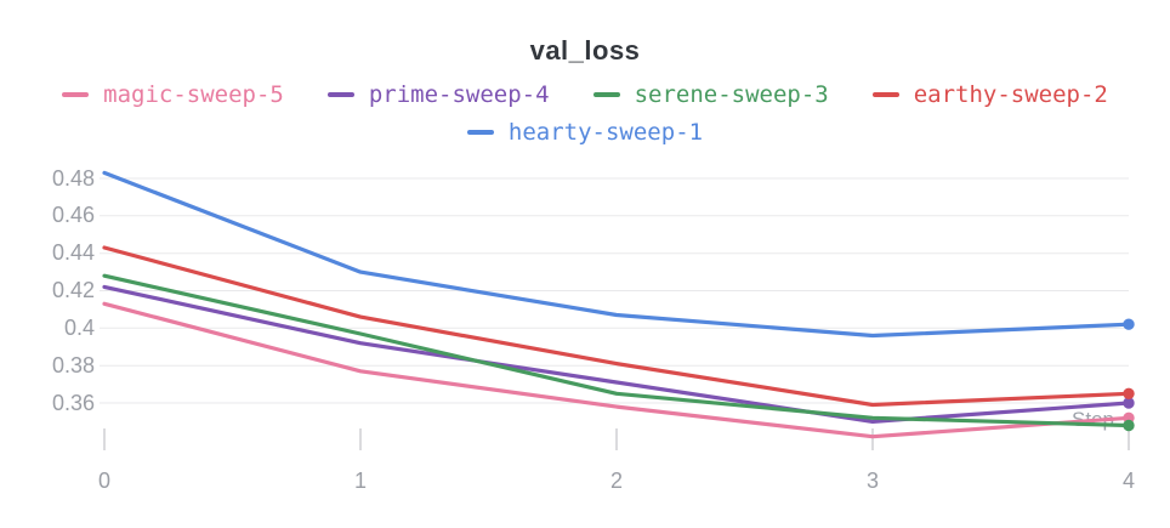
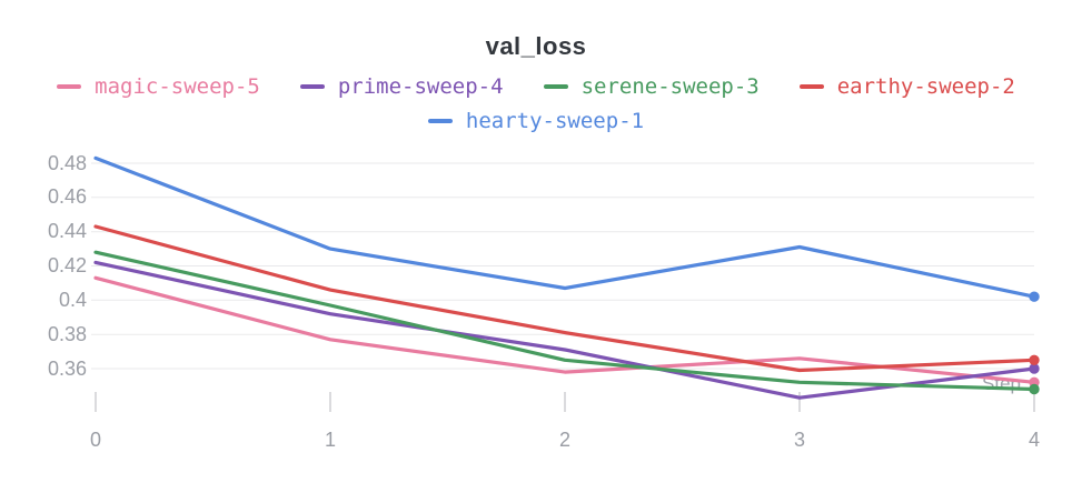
magic-sweep-5/3: 0.342 -> 0.366
prime-sweep-4/3: 0.350 -> 0.343
hearty-sweep-1/3: 0.396 -> 0.431
